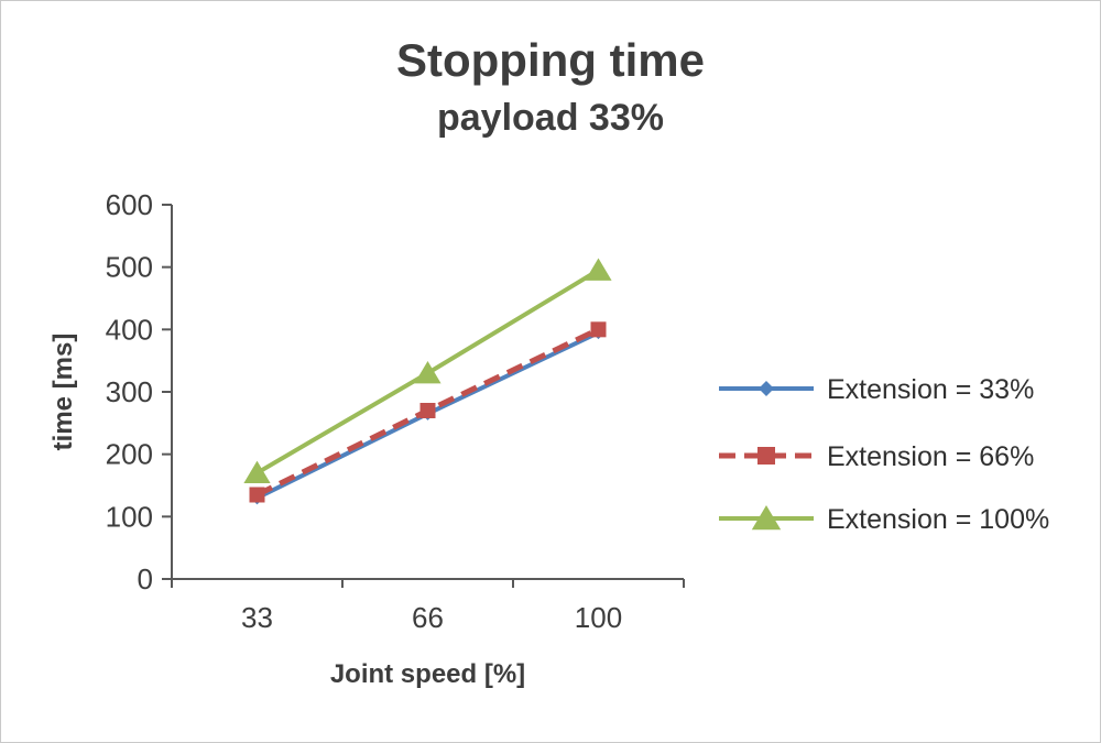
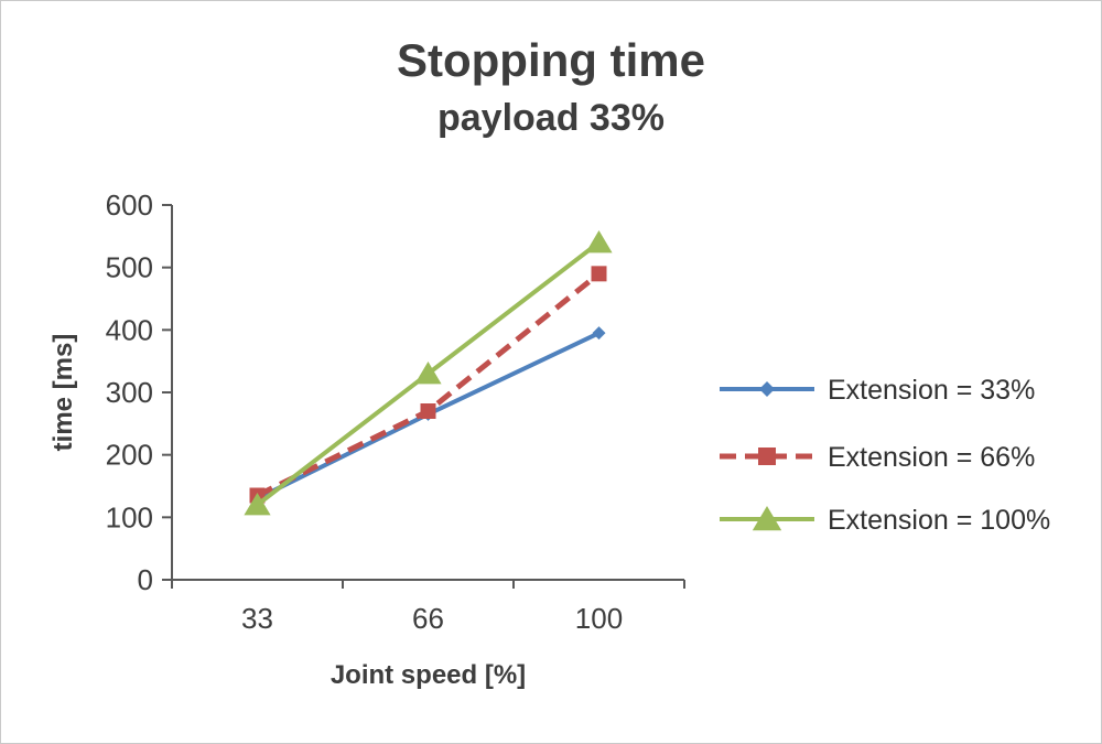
Extension = 100%/33: 170 -> 120
Extension = 66%/100: 400 -> 490
Extension = 100%/100: 500 -> 540
